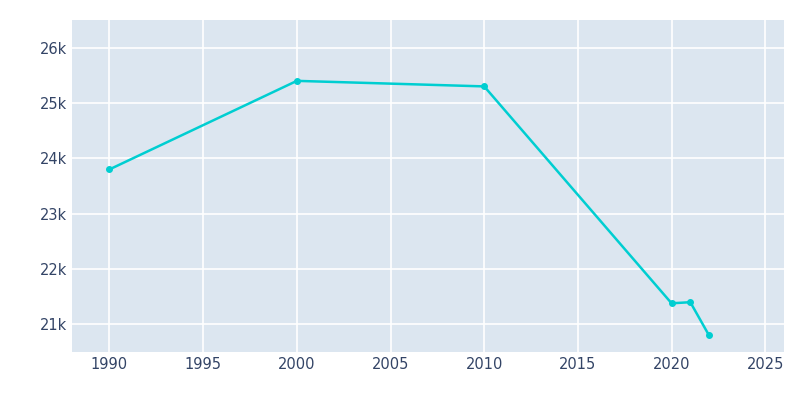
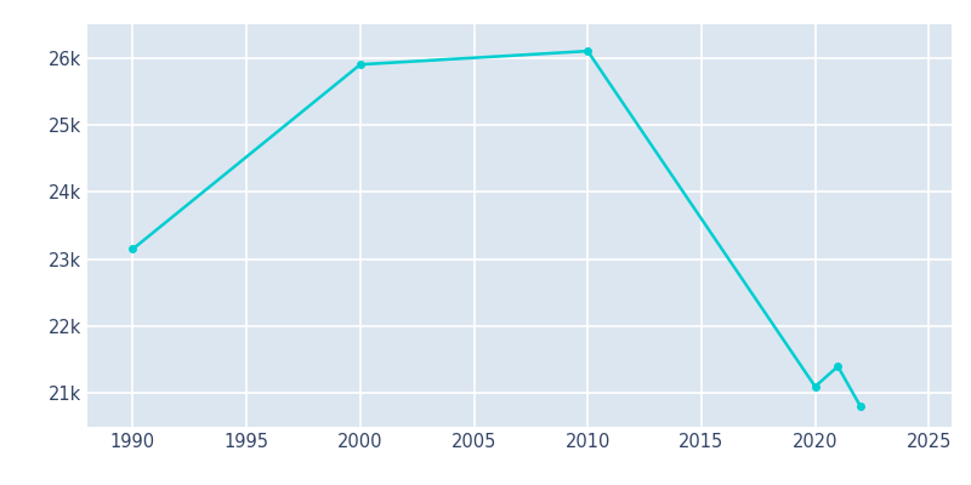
1990: 23.80k -> 23.15k
2000: 25.40k -> 25.90k
2010: 25.30k -> 26.10k
2020: 21.38k -> 21.10k
